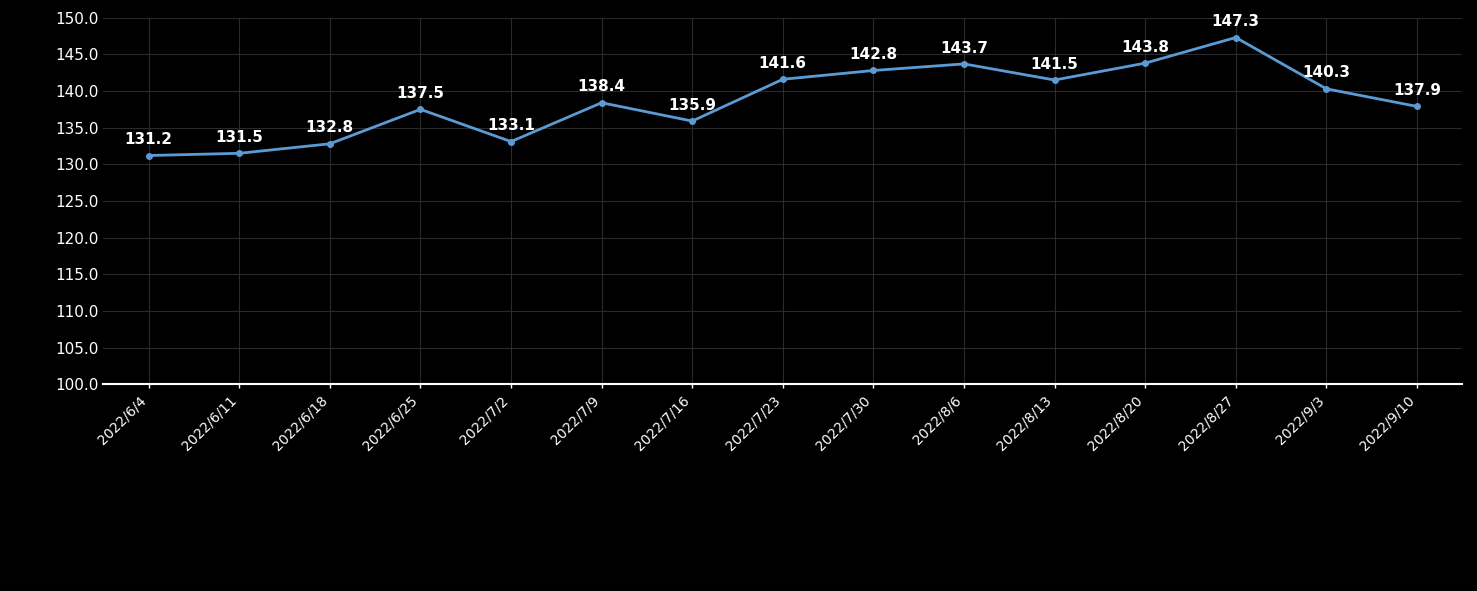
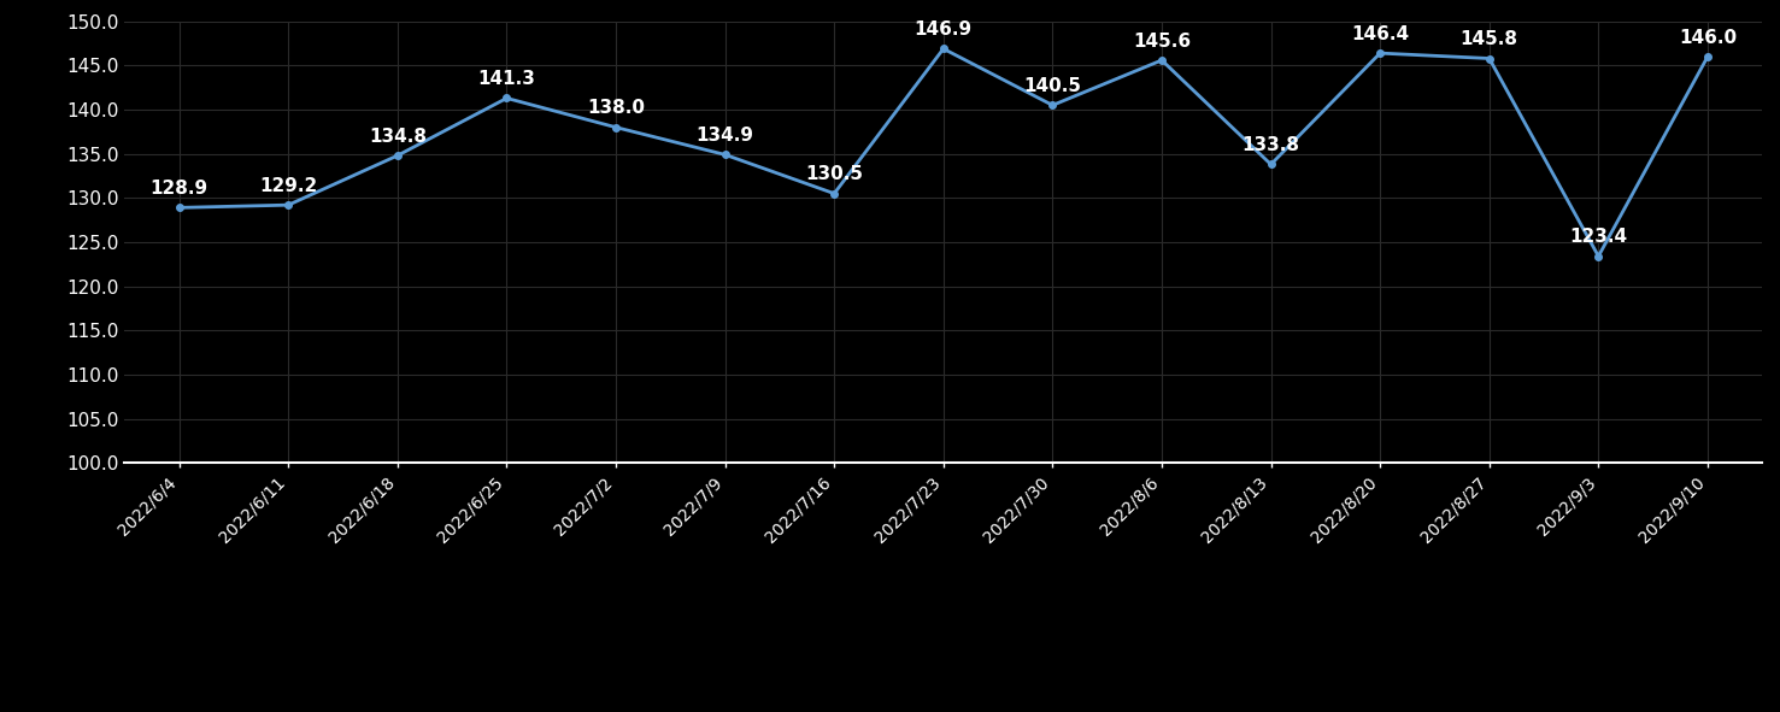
2022/6/4: 131.2 -> 128.9
2022/6/11: 131.5 -> 129.2
2022/6/18: 132.8 -> 134.8
2022/6/25: 137.5 -> 141.3
2022/7/2: 133.1 -> 138.0
2022/7/9: 138.4 -> 134.9
2022/7/16: 135.9 -> 130.5
2022/7/23: 141.6 -> 146.9
2022/7/30: 142.8 -> 140.5
2022/8/6: 143.7 -> 145.6
2022/8/13: 141.5 -> 133.8
2022/8/20: 143.8 -> 146.4
2022/8/27: 147.3 -> 145.8
2022/9/3: 140.3 -> 123.4
2022/9/10: 137.9 -> 146.0
